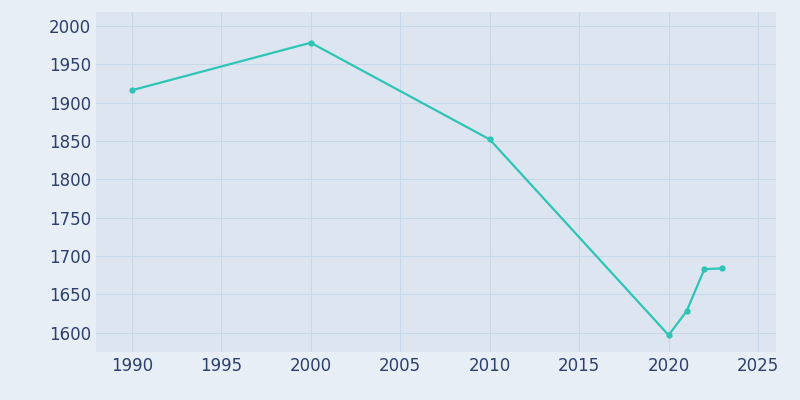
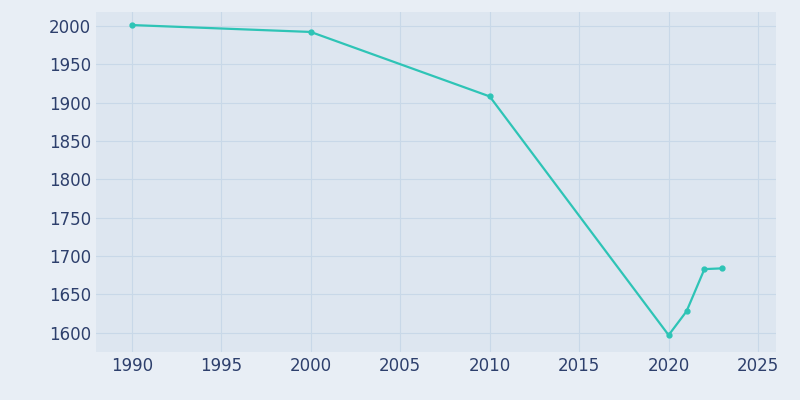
1990: 1916 -> 2001
2000: 1978 -> 1992
2010: 1852 -> 1908
